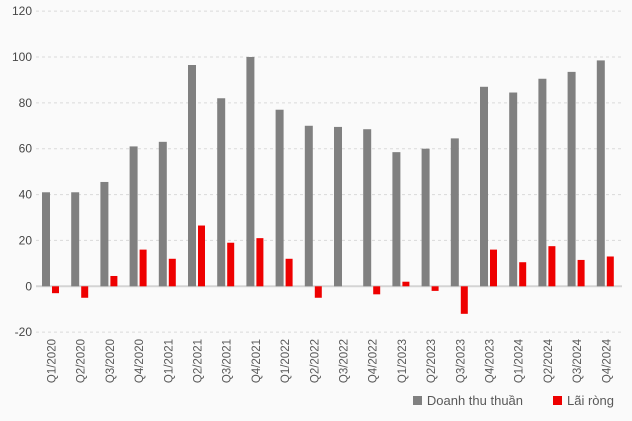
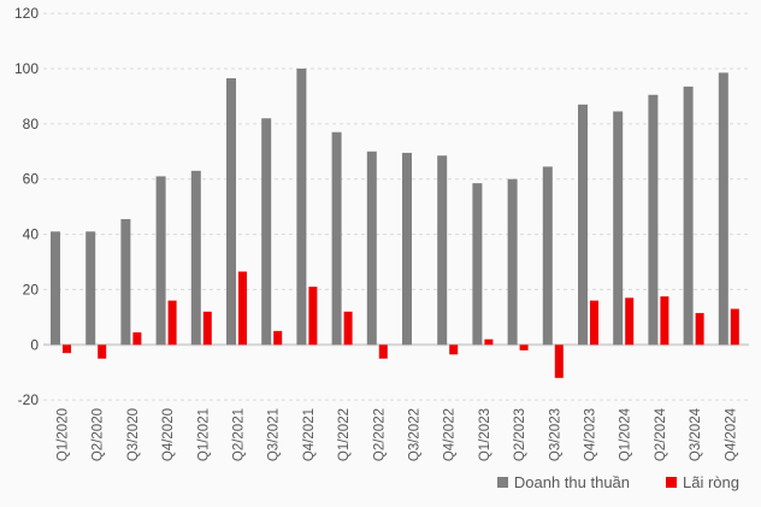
Lãi ròng/Q3/2021: 19 -> 5
Lãi ròng/Q1/2024: 10 -> 17
